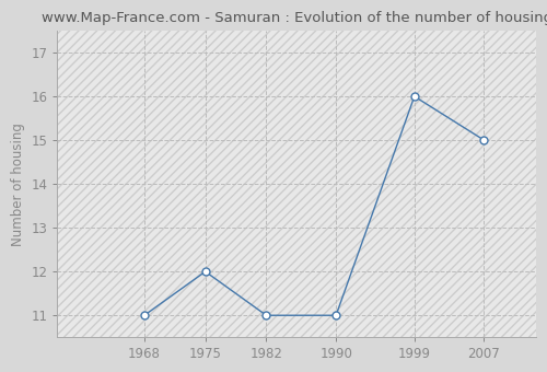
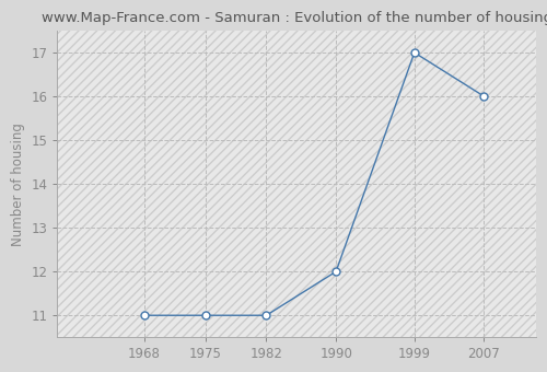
1975: 12 -> 11
1990: 11 -> 12
1999: 16 -> 17
2007: 15 -> 16
